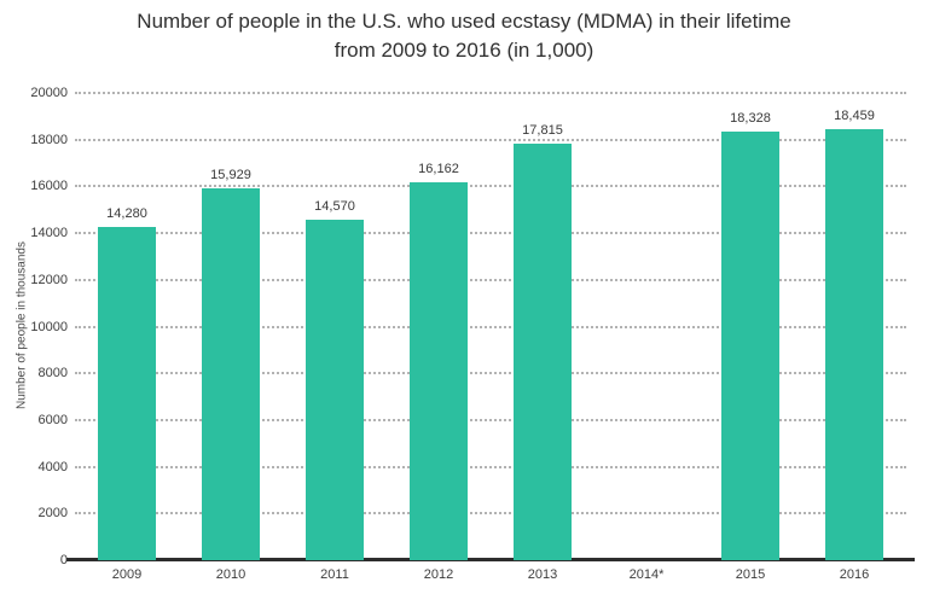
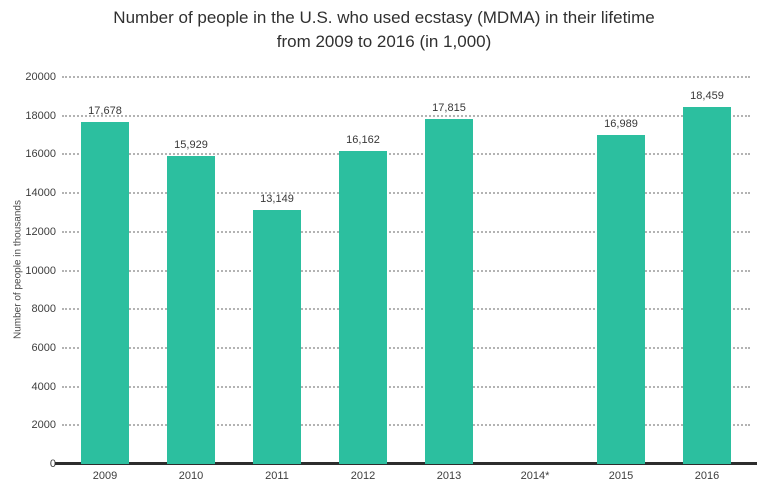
2009: 14,280 -> 17,678
2011: 14,570 -> 13,149
2015: 18,328 -> 16,989
